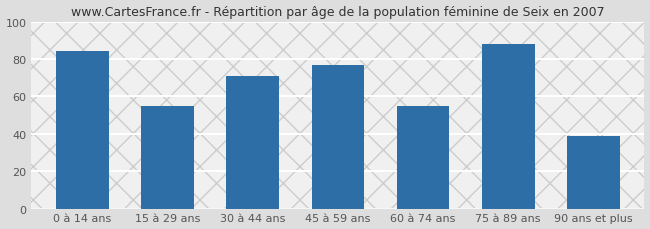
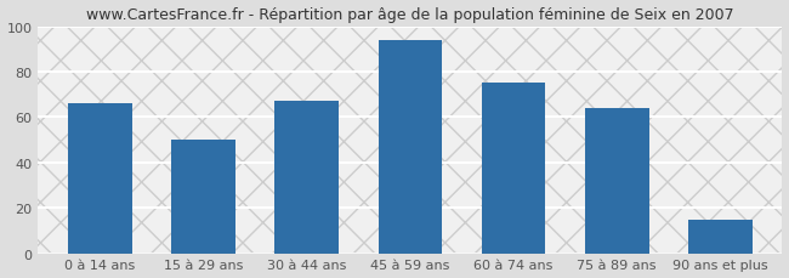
0 à 14 ans: 84 -> 66
15 à 29 ans: 55 -> 50
30 à 44 ans: 71 -> 67
45 à 59 ans: 77 -> 94
60 à 74 ans: 55 -> 75
75 à 89 ans: 88 -> 64
90 ans et plus: 39 -> 15
